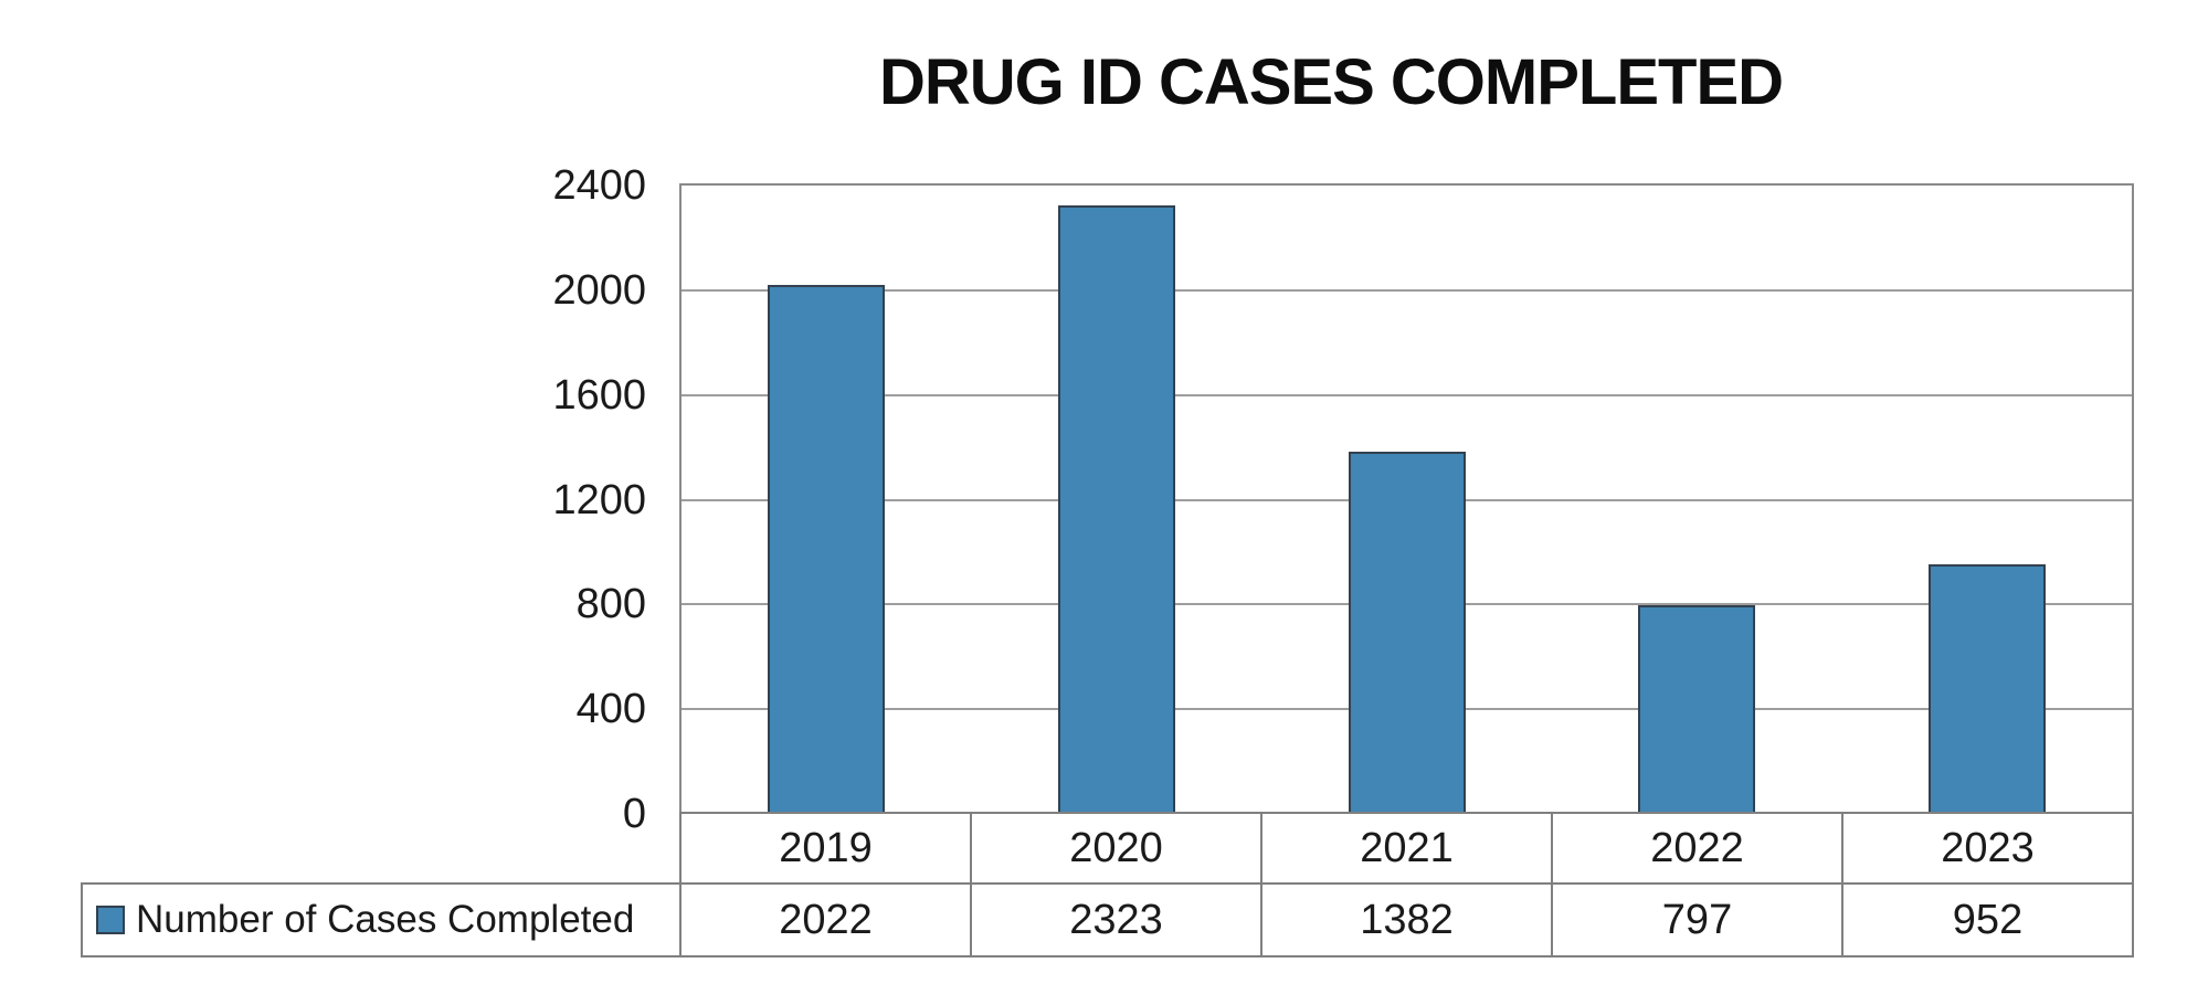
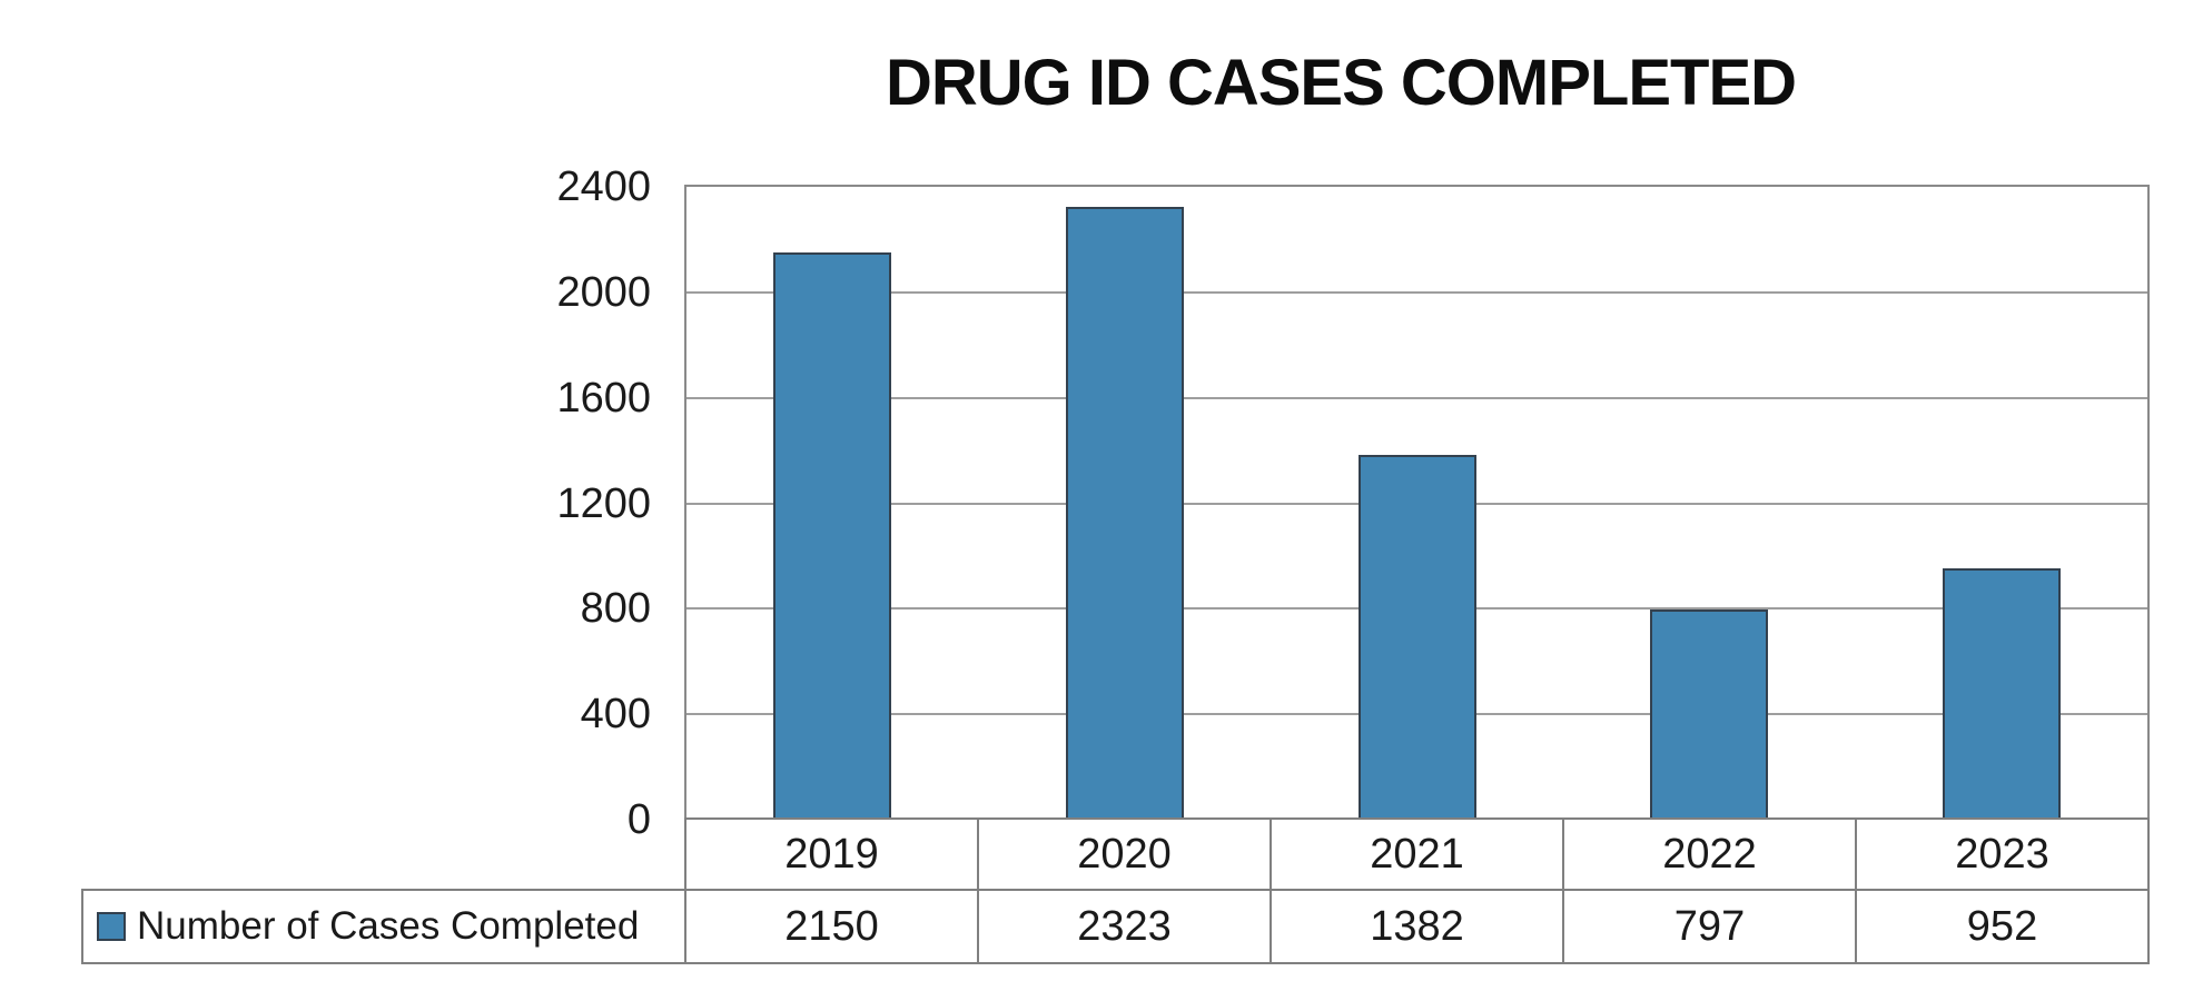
2019: 2022 -> 2150
